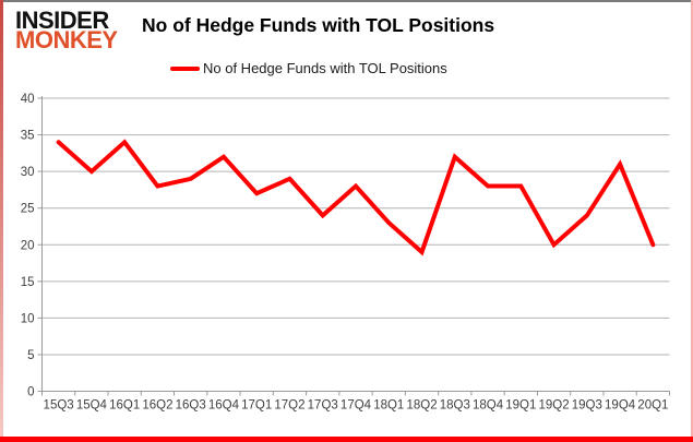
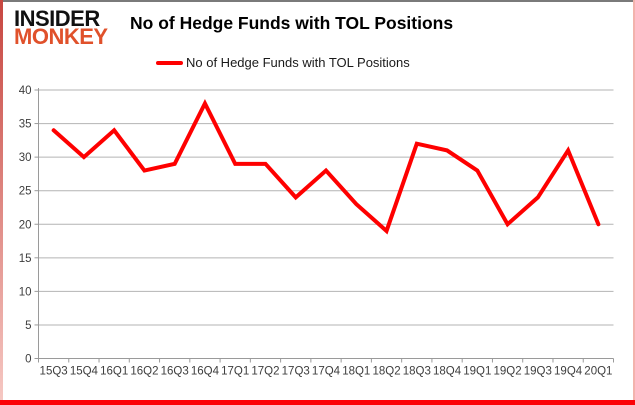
16Q4: 32 -> 38
17Q1: 27 -> 29
18Q4: 28 -> 31
